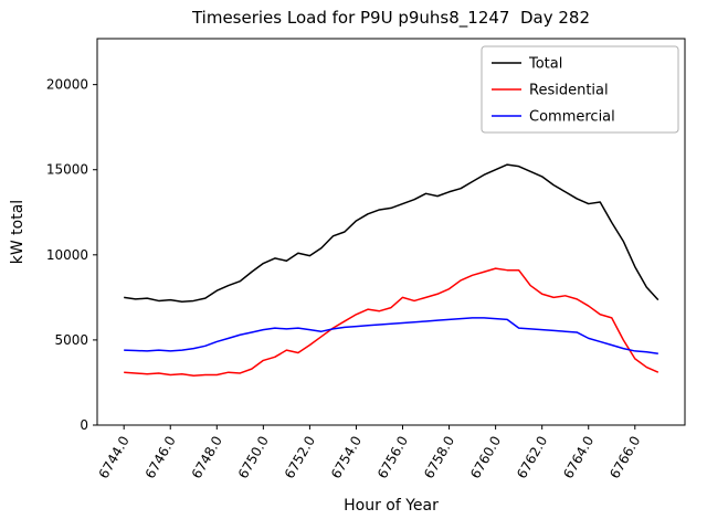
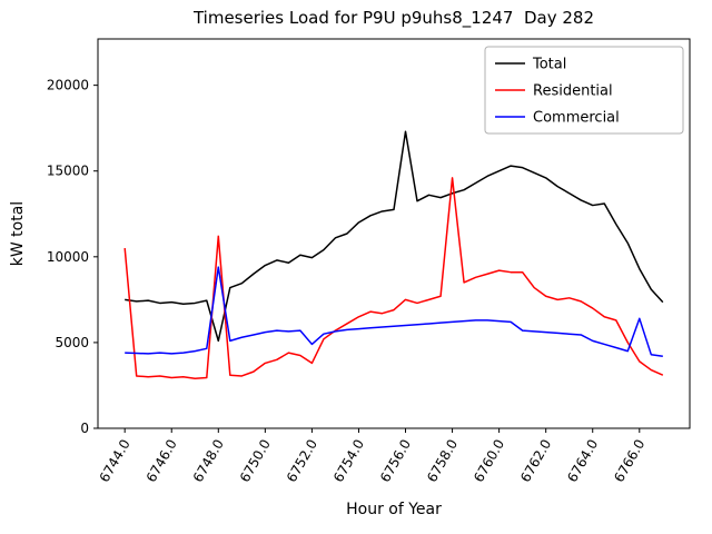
Residential/6744.0: 3100 -> 10500
Total/6748.0: 7900 -> 5100
Residential/6748.0: 3000 -> 11200
Commercial/6748.0: 4900 -> 9400
Residential/6752.0: 4700 -> 3800
Commercial/6752.0: 5600 -> 4900
Total/6756.0: 13000 -> 17300
Residential/6758.0: 8000 -> 14600
Commercial/6766.0: 4400 -> 6400
